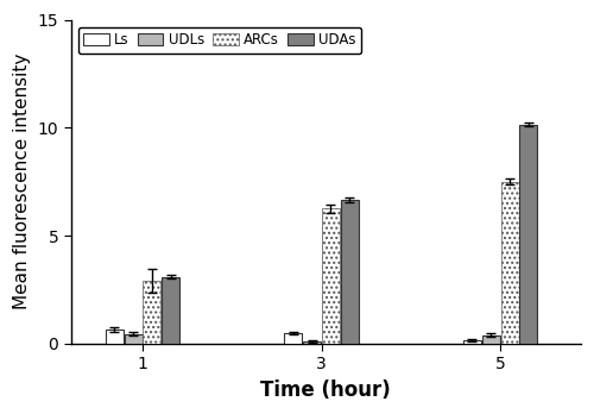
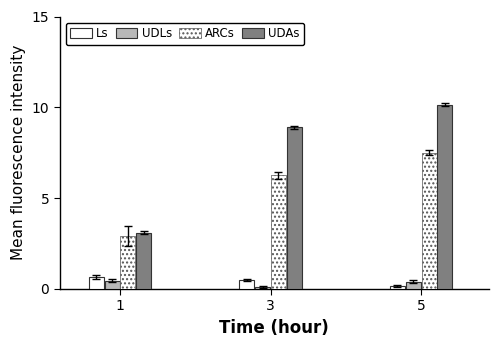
UDAs/3: 6.7 -> 8.9
